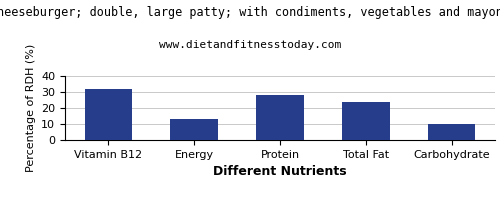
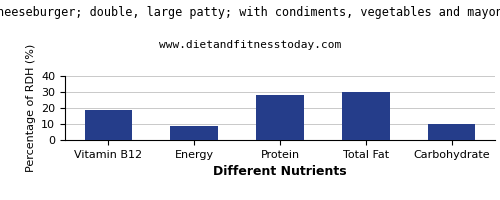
Vitamin B12: 32 -> 19
Energy: 13 -> 9
Total Fat: 24 -> 30
